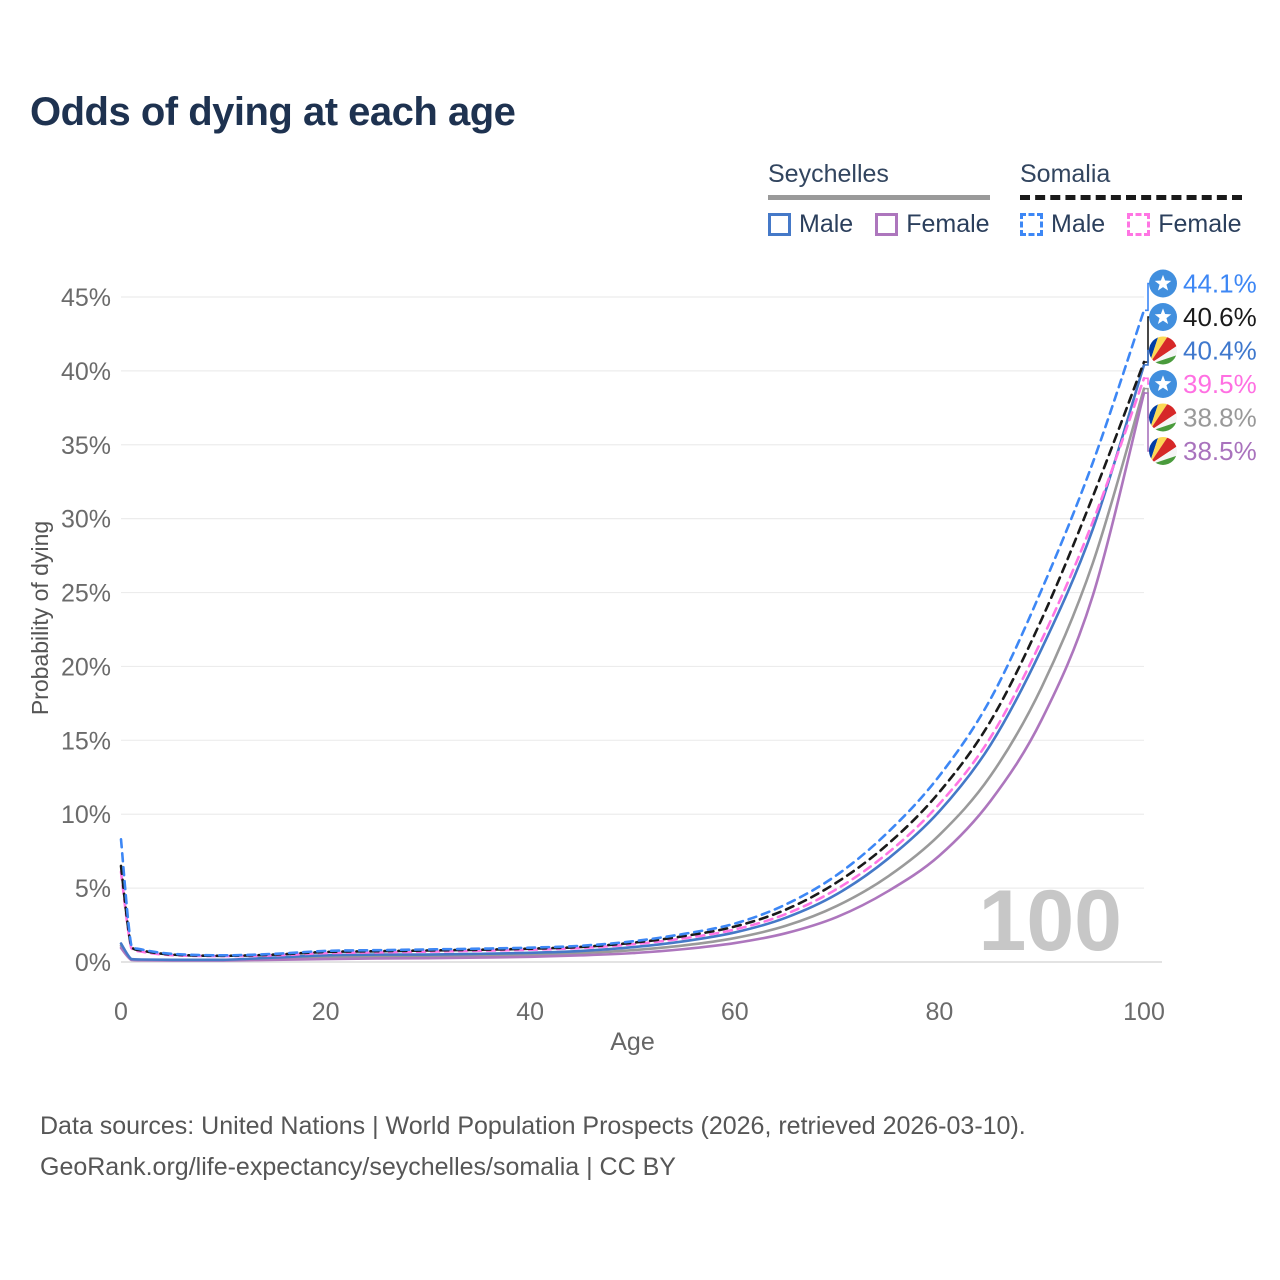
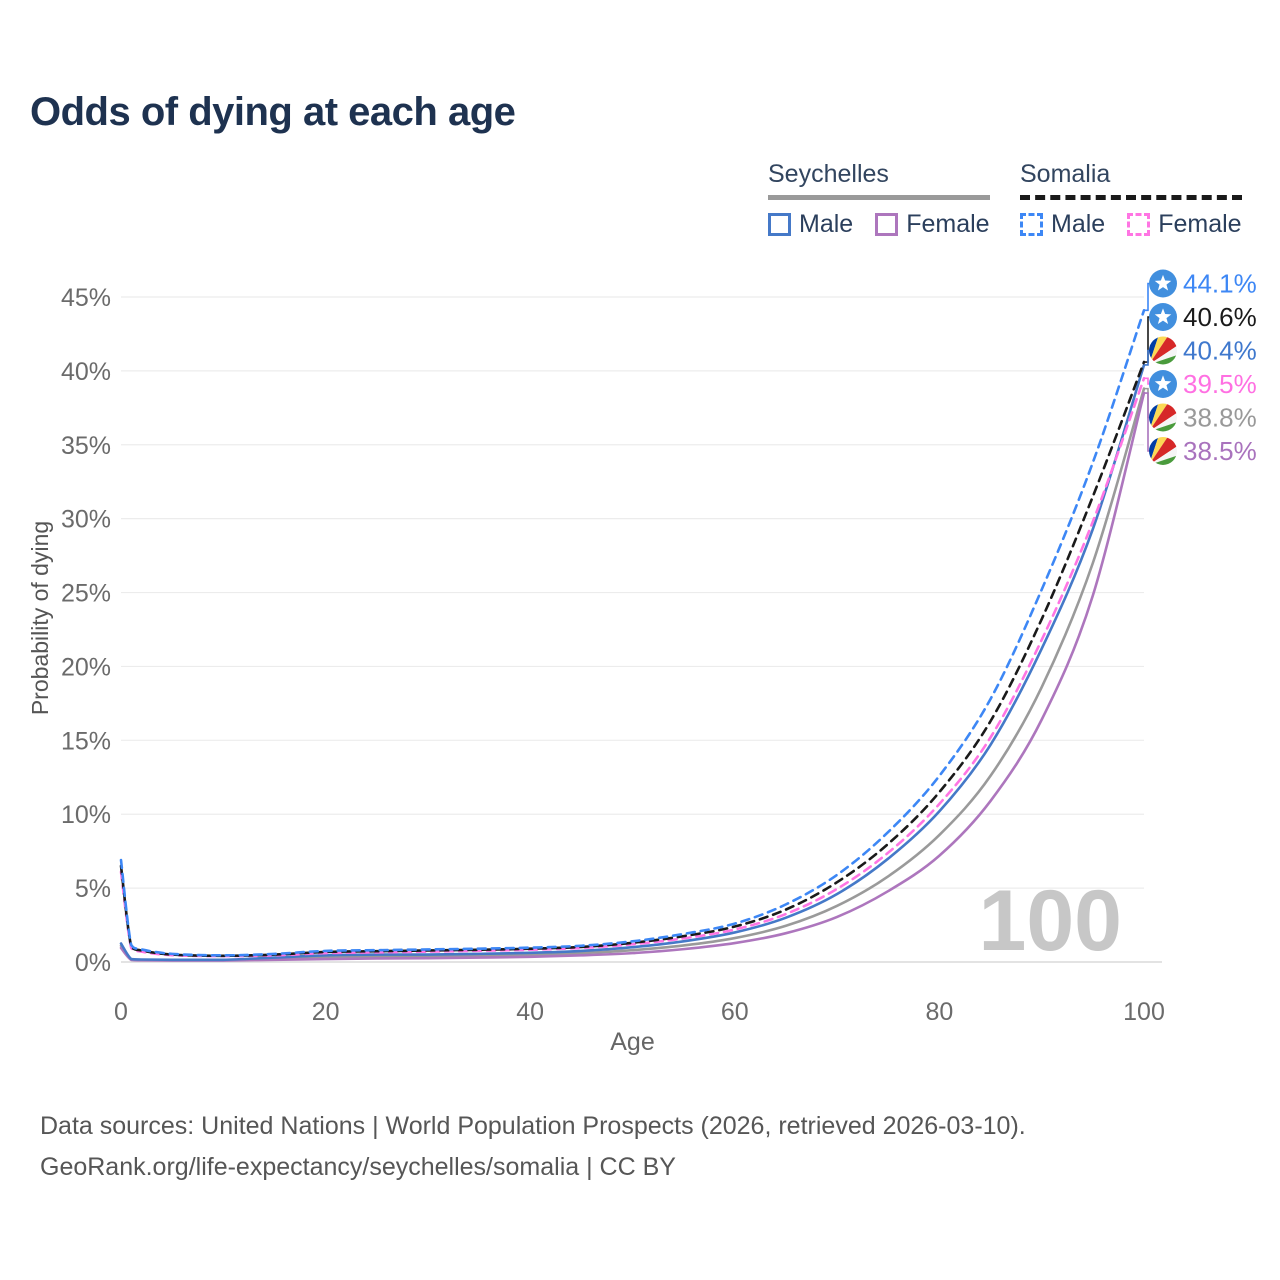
Somalia Male/0: 8.3% -> 6.9%
